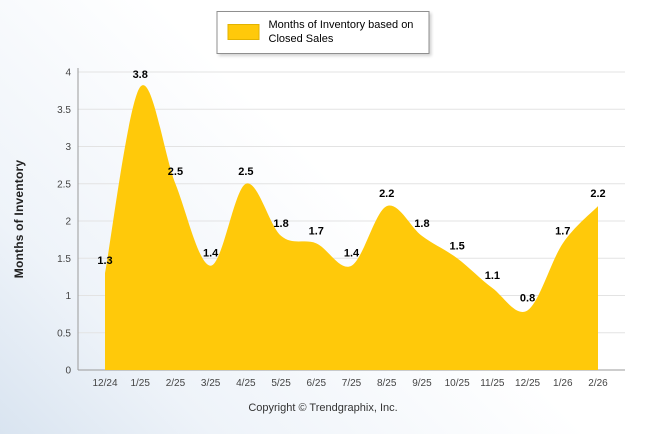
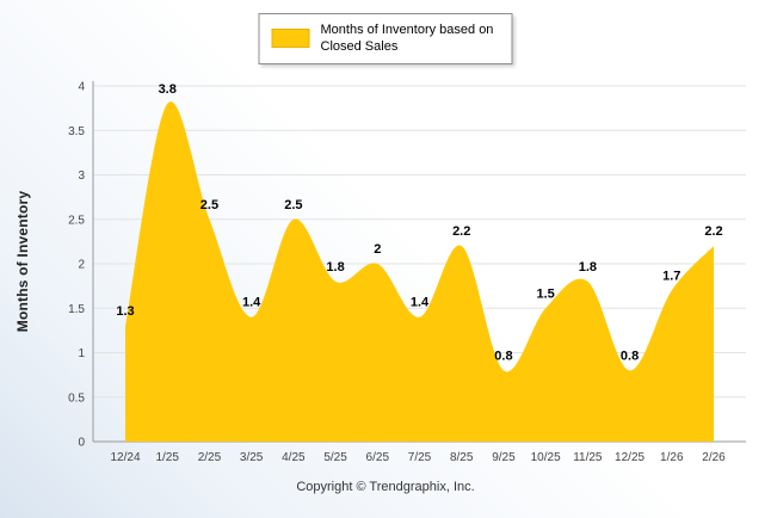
6/25: 1.7 -> 2
9/25: 1.8 -> 0.8
11/25: 1.1 -> 1.8
